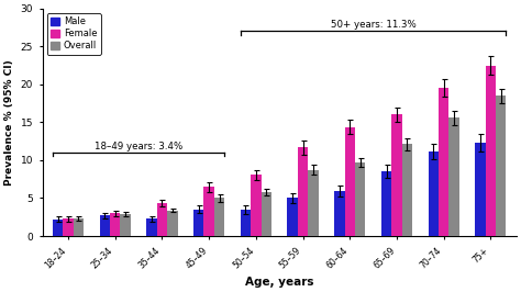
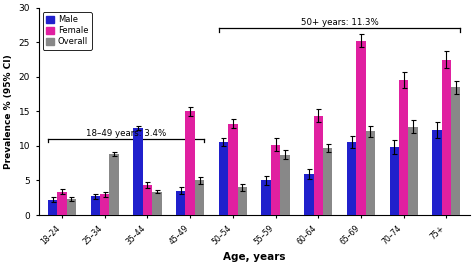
Female/18–24: 2.3 -> 3.4
Overall/25–34: 2.9 -> 8.8
Male/35–44: 2.3 -> 12.6
Female/45–49: 6.5 -> 15.0
Male/50–54: 3.5 -> 10.6
Female/50–54: 8.1 -> 13.2
Overall/50–54: 5.8 -> 4.0
Female/55–59: 11.7 -> 10.2
Male/65–69: 8.5 -> 10.6
Female/65–69: 16.0 -> 25.2
Male/70–74: 11.2 -> 9.8
Overall/70–74: 15.6 -> 12.8
